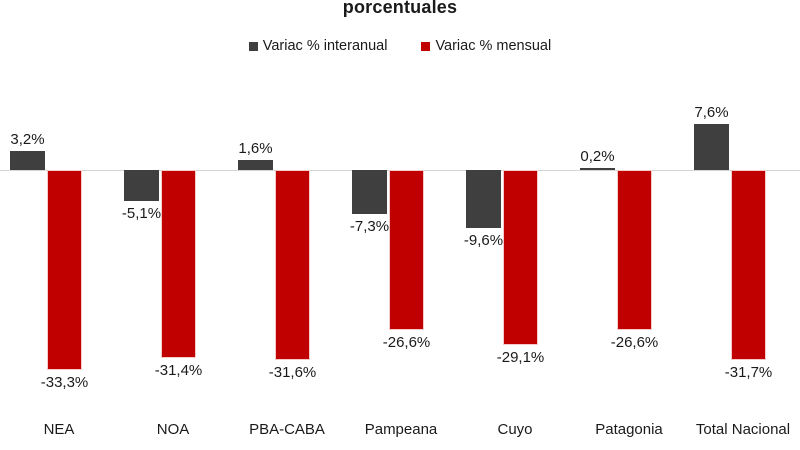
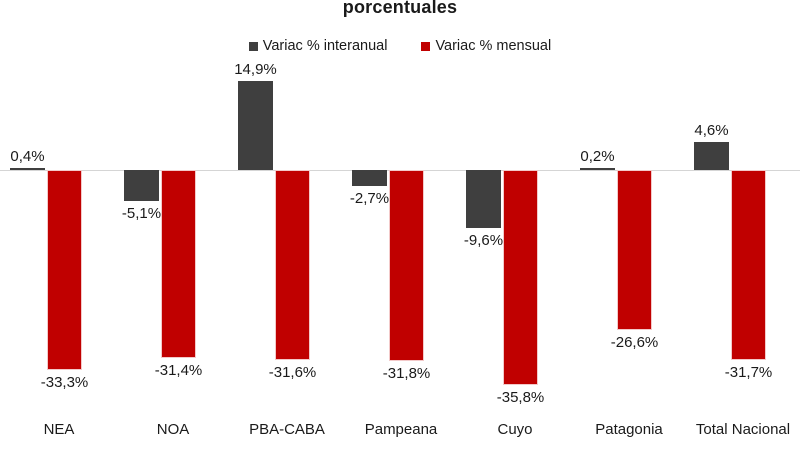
Variac % interanual/NEA: 3,2% -> 0,4%
Variac % interanual/PBA-CABA: 1,6% -> 14,9%
Variac % interanual/Pampeana: -7,3% -> -2,7%
Variac % mensual/Pampeana: -26,6% -> -31,8%
Variac % mensual/Cuyo: -29,1% -> -35,8%
Variac % interanual/Total Nacional: 7,6% -> 4,6%
